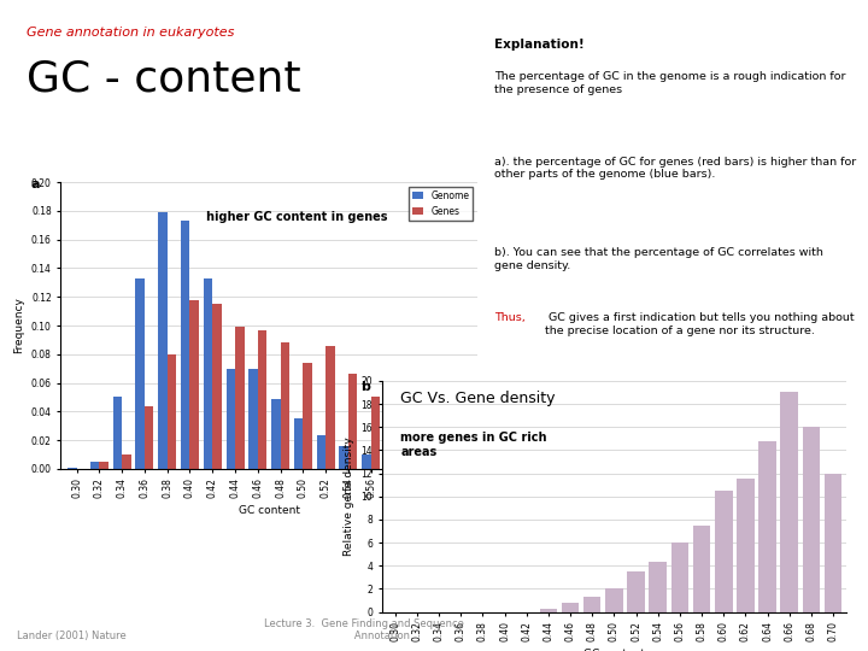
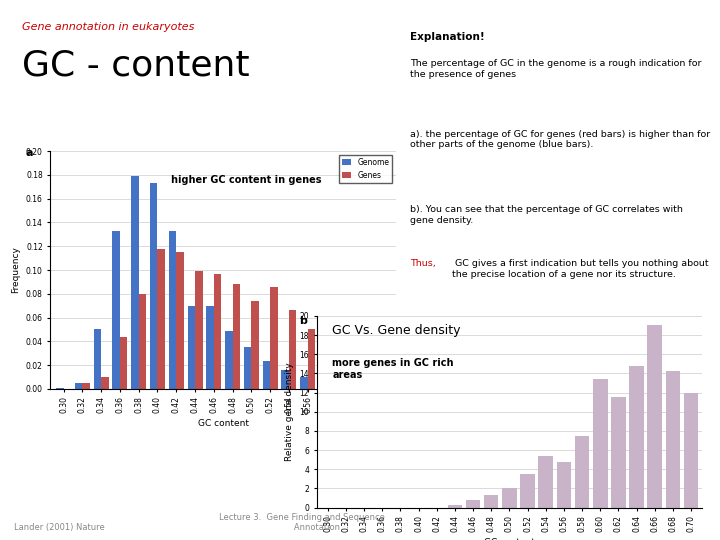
0.54: 4.3 -> 5.4
0.56: 6.0 -> 4.8
0.60: 10.5 -> 13.4
0.68: 16.0 -> 14.2
